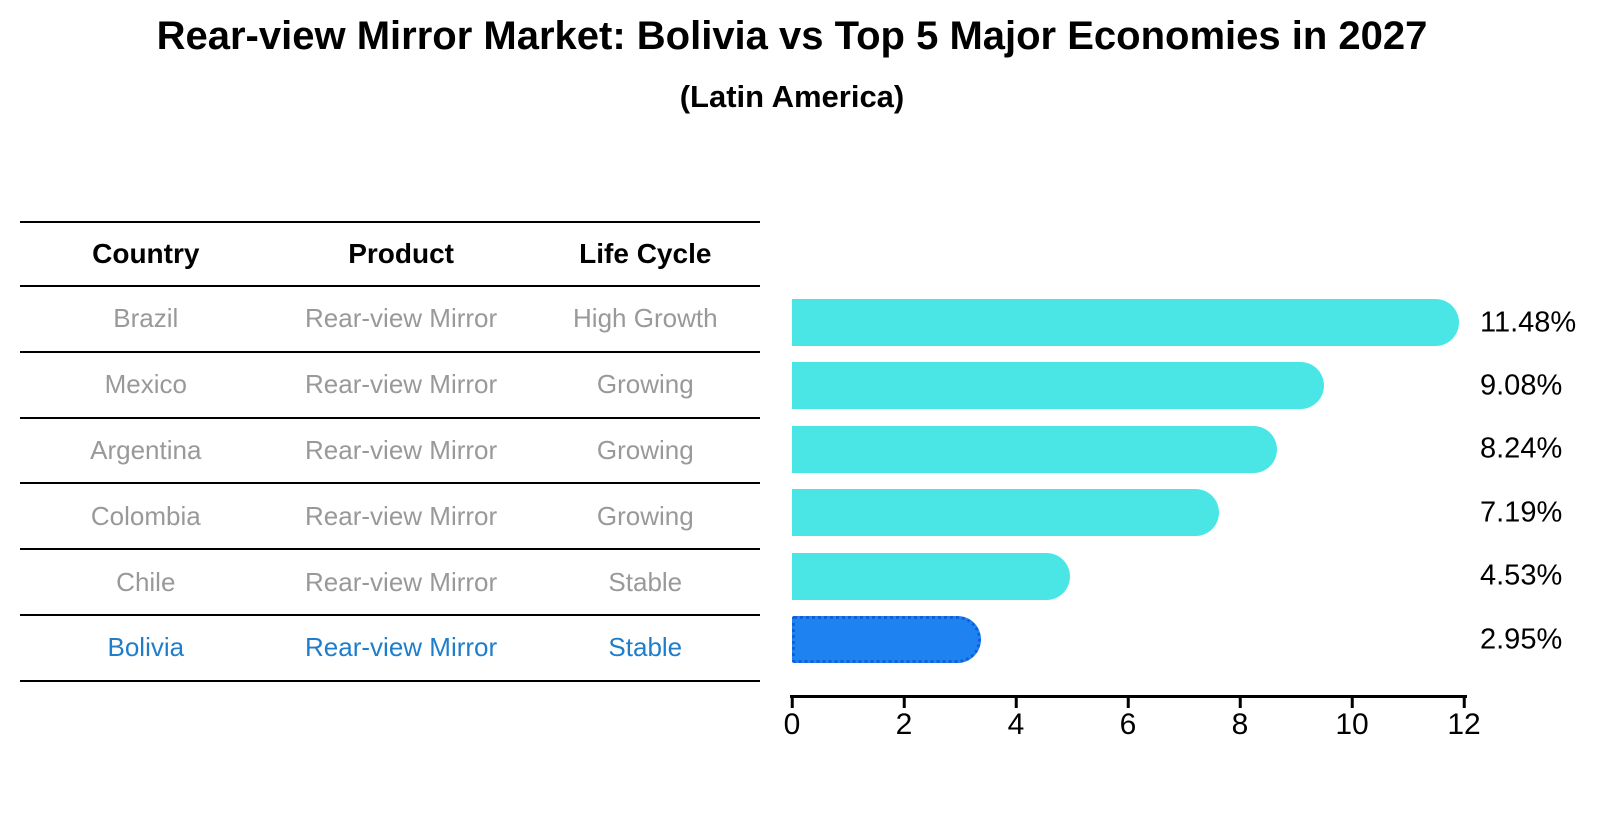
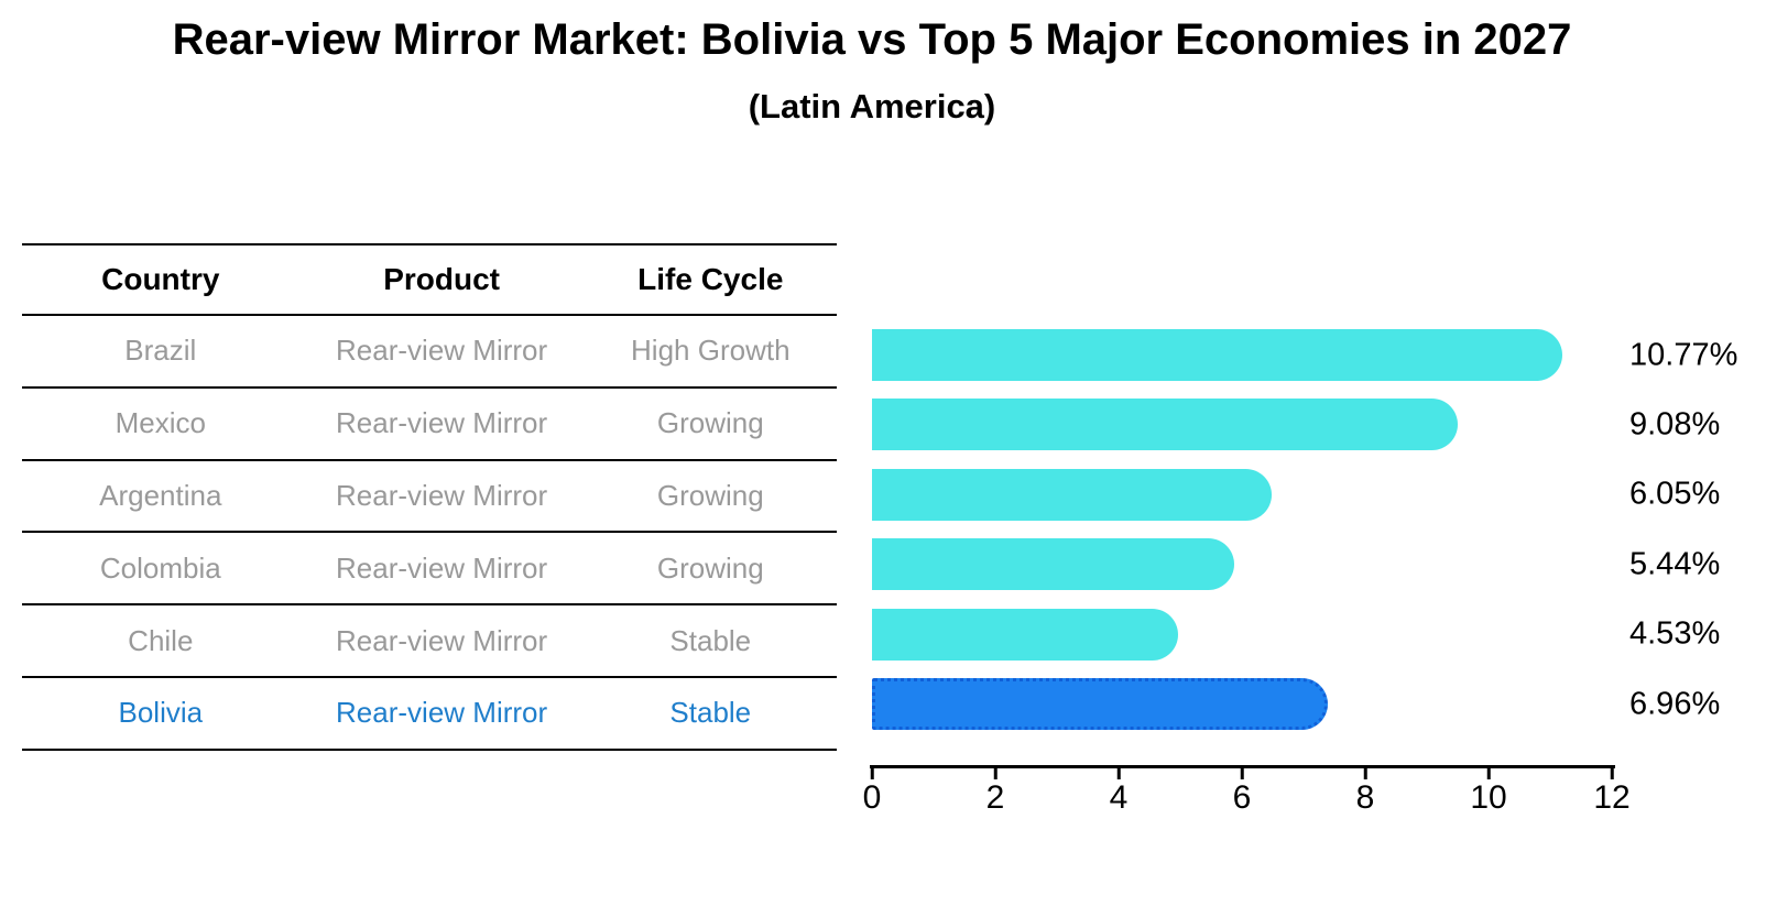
Brazil: 11.48% -> 10.77%
Argentina: 8.24% -> 6.05%
Colombia: 7.19% -> 5.44%
Bolivia: 2.95% -> 6.96%
